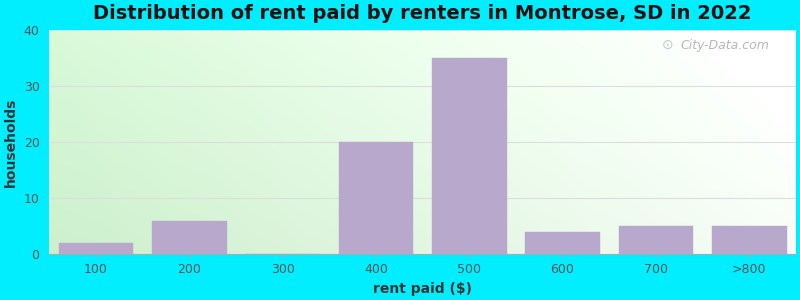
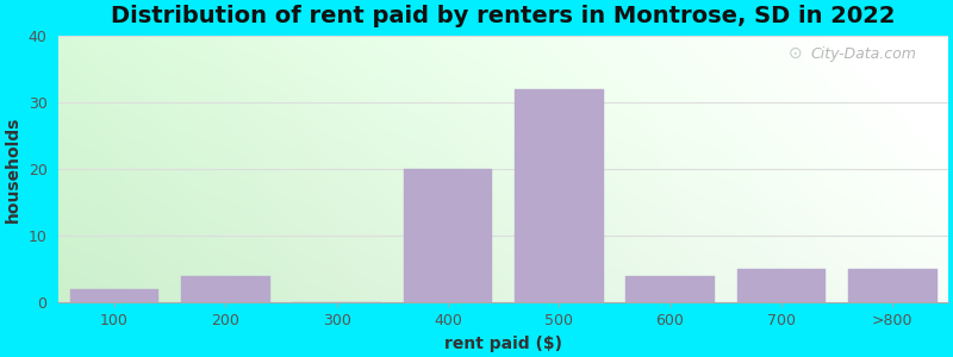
200: 6 -> 4
500: 35 -> 32
